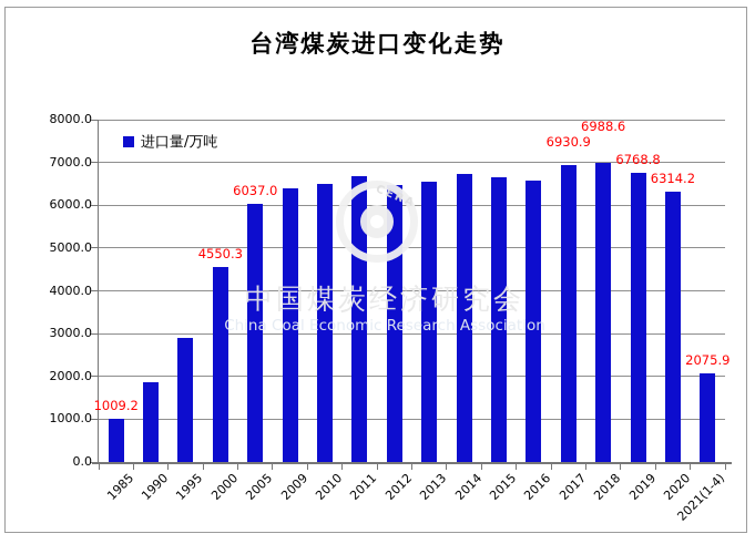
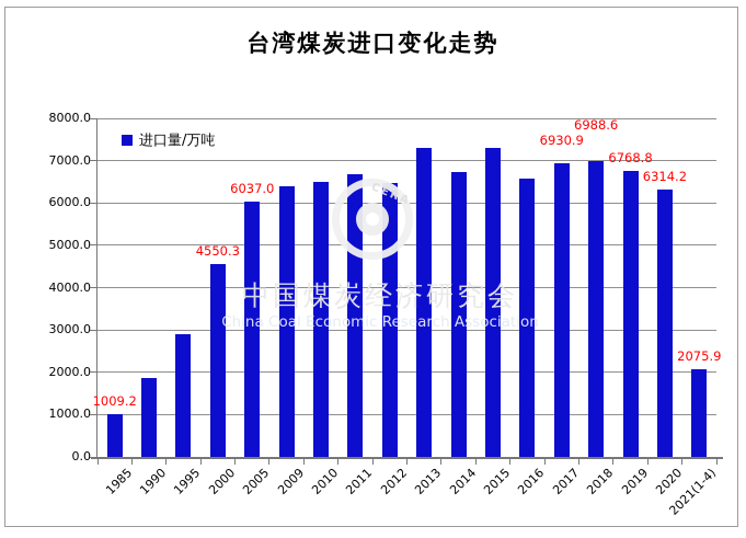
2013: 6500 -> 7300
2015: 6600 -> 7300
